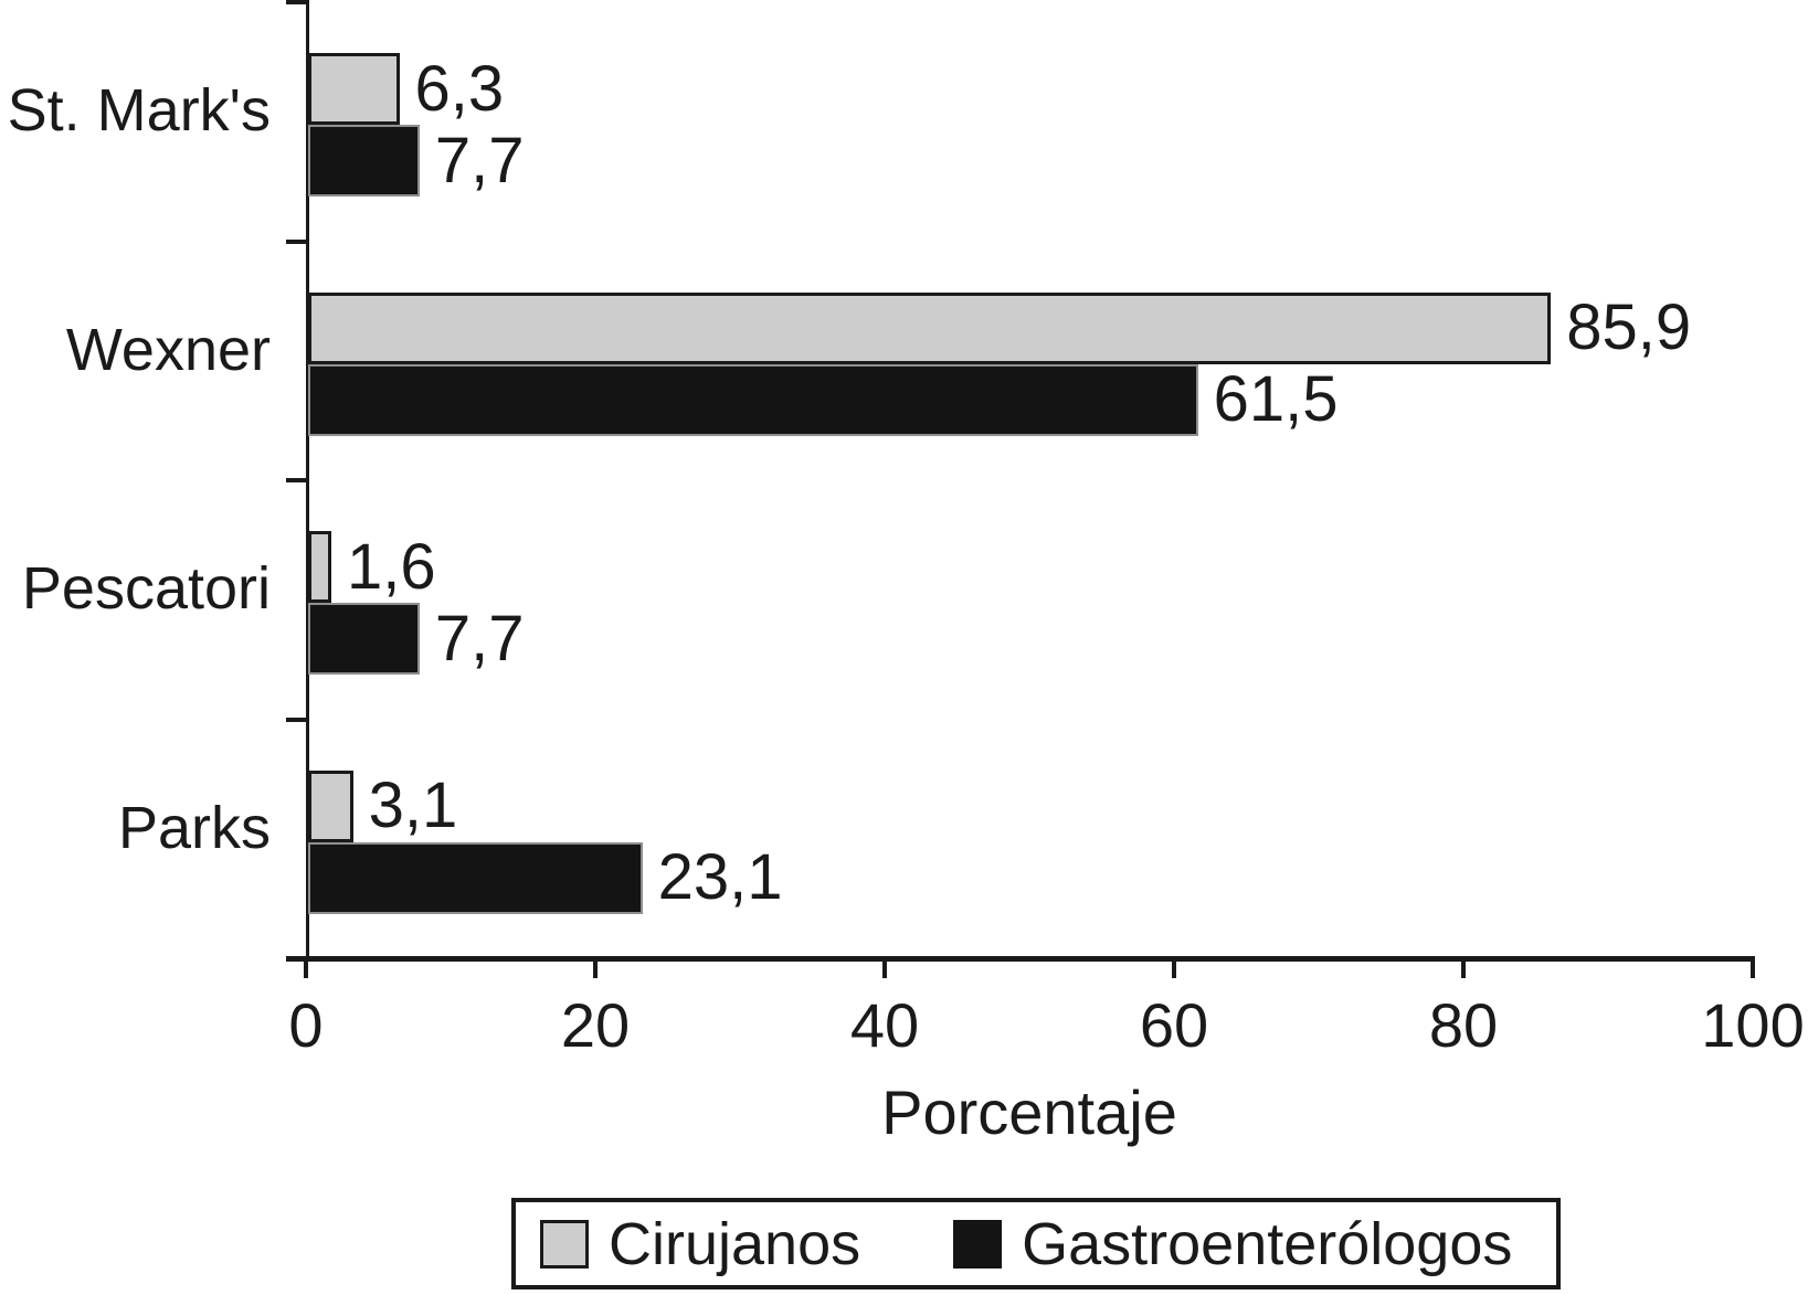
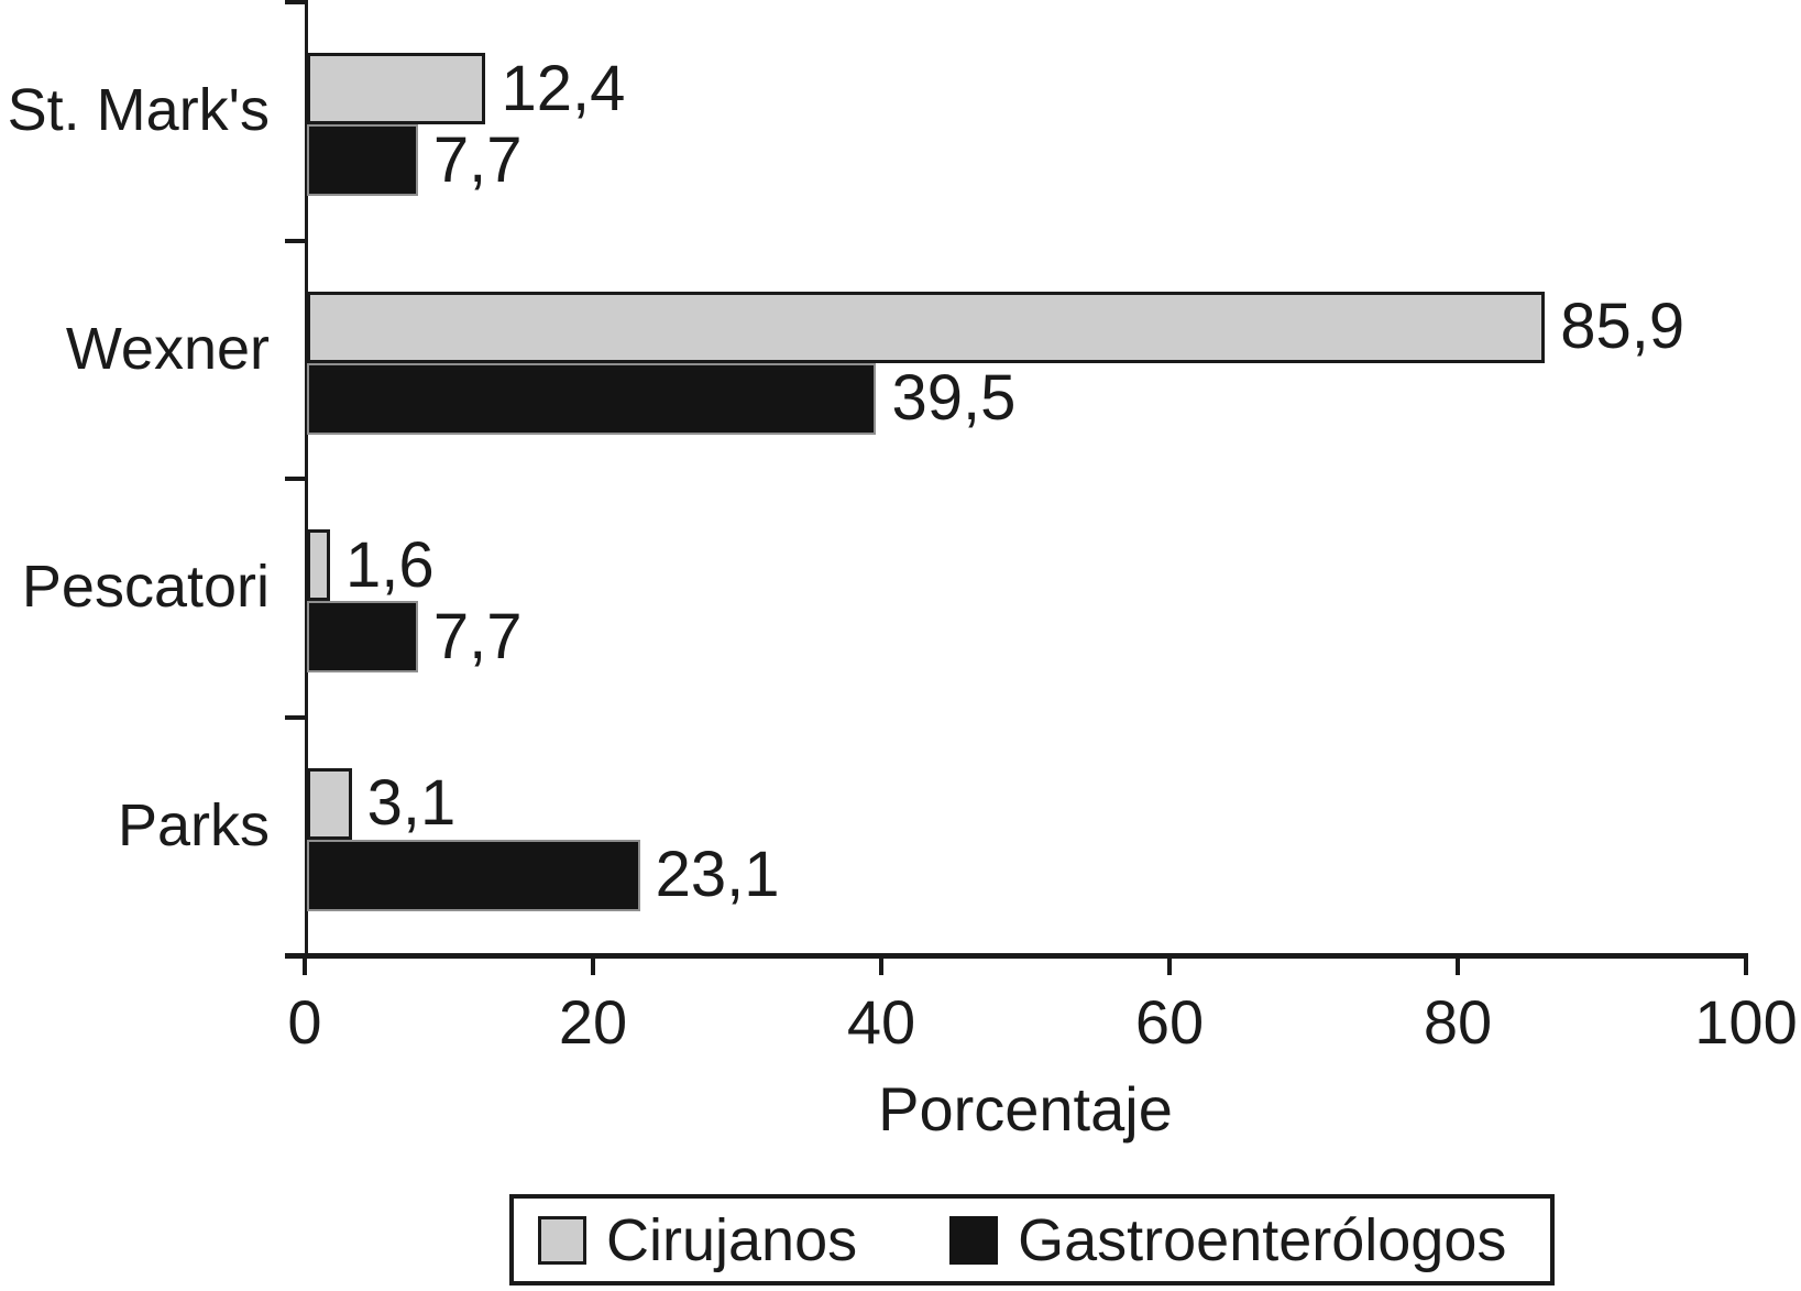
Cirujanos/St. Mark's: 6,3 -> 12,4
Gastroenterólogos/Wexner: 61,5 -> 39,5
